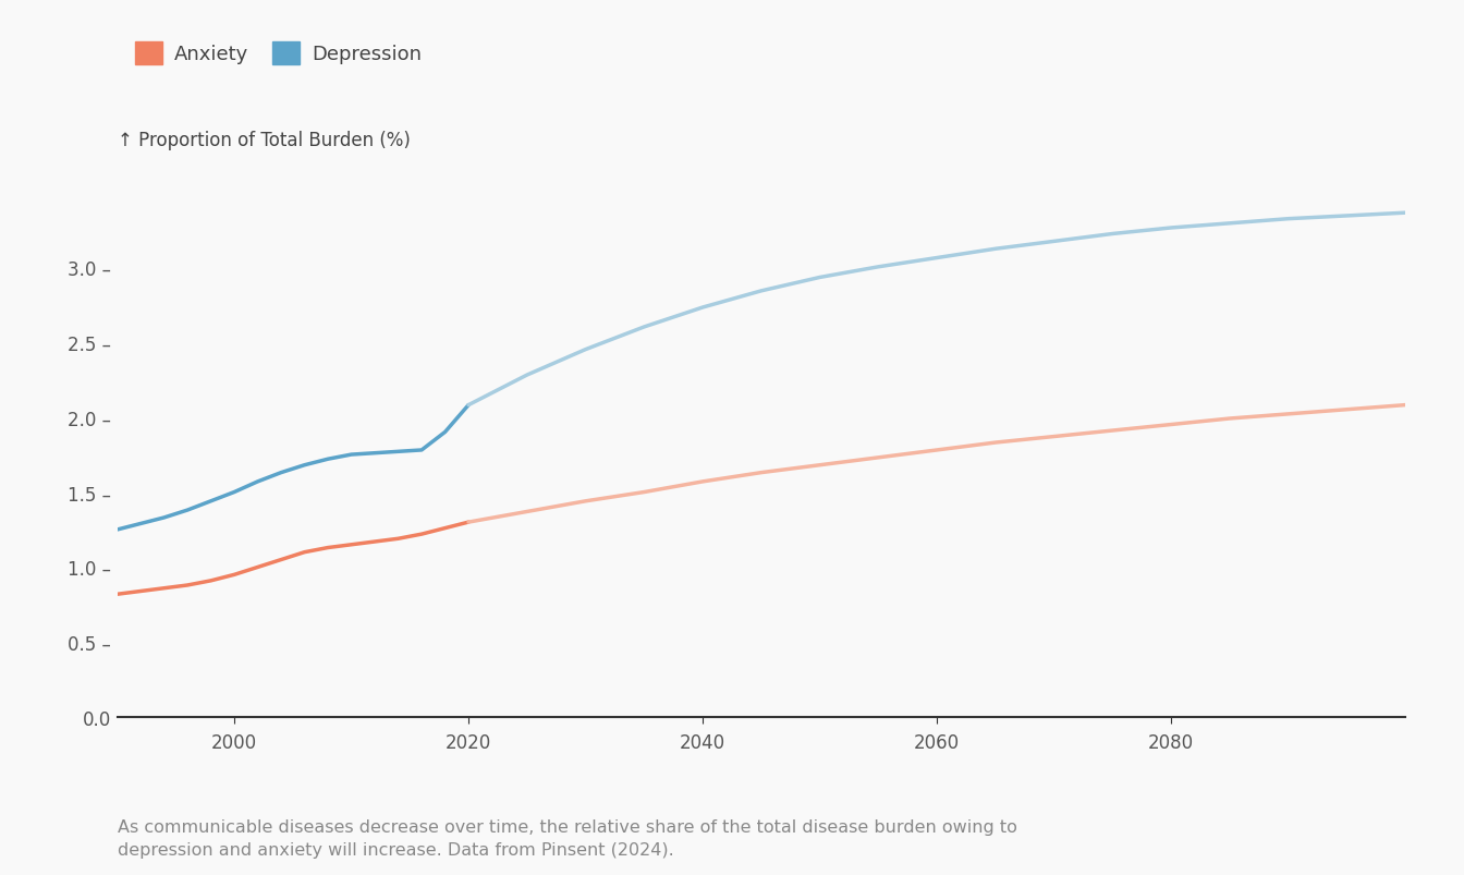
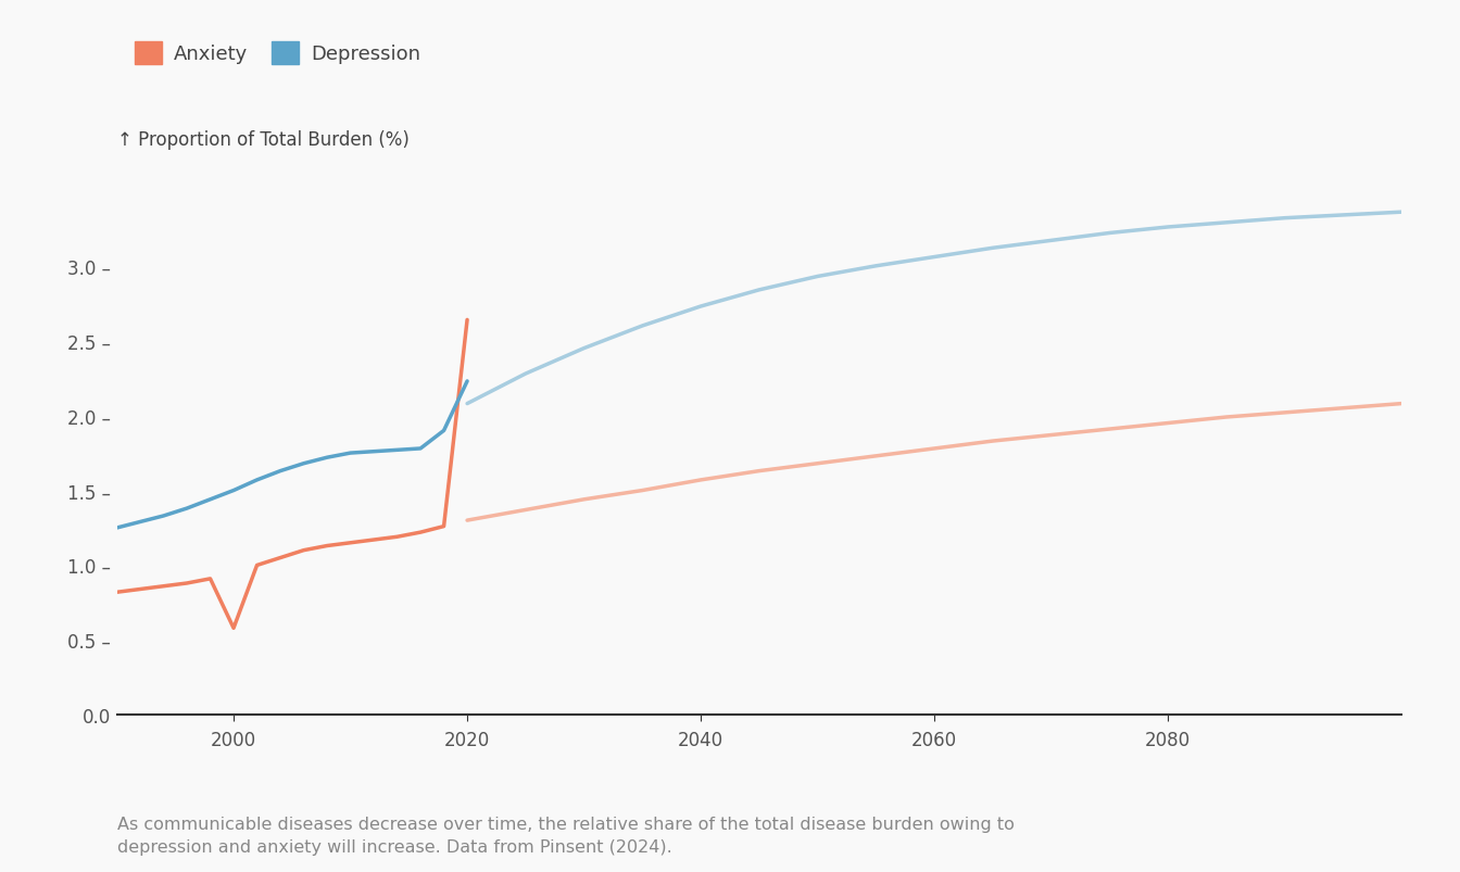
Anxiety/2000: 0.95 – -> 0.58 –
Anxiety/2020: 1.30 – -> 2.64 –
Depression/2020: 2.08 – -> 2.23 –
